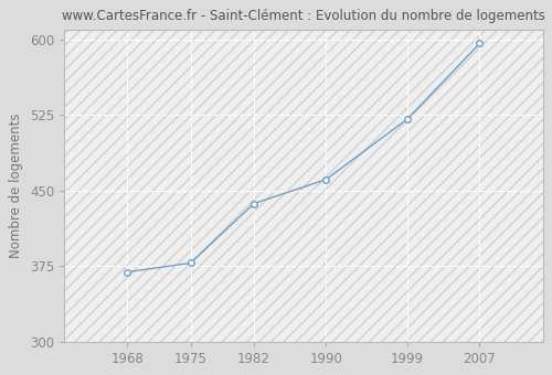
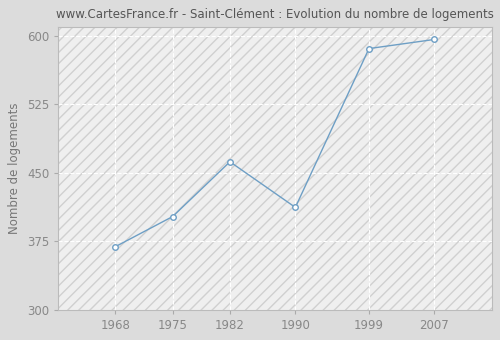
1975: 378 -> 402
1982: 437 -> 462
1990: 461 -> 412
1999: 521 -> 586
